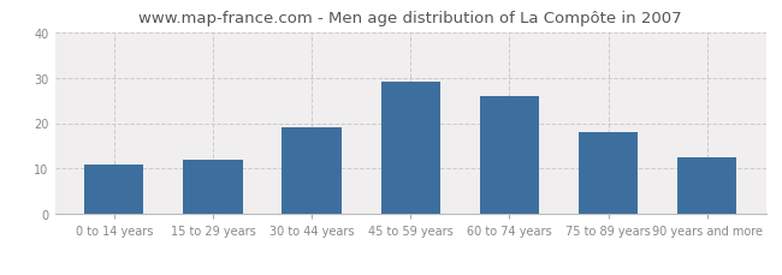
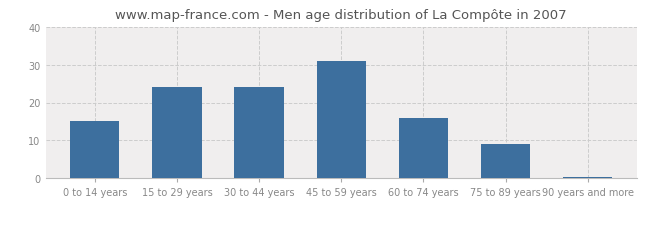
0 to 14 years: 11.0 -> 15.0
15 to 29 years: 12.0 -> 24.0
30 to 44 years: 19.0 -> 24.0
45 to 59 years: 29.0 -> 31.0
60 to 74 years: 26.0 -> 16.0
75 to 89 years: 18.0 -> 9.0
90 years and more: 12.5 -> 0.5
